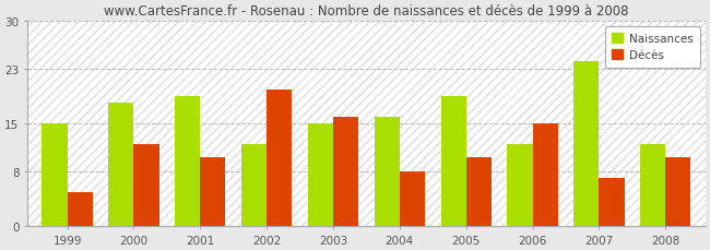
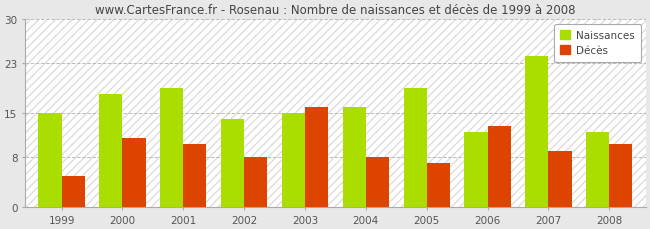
Décès/2000: 12 -> 11
Naissances/2002: 12 -> 14
Décès/2002: 20 -> 8
Décès/2005: 10 -> 7
Décès/2006: 15 -> 13
Décès/2007: 7 -> 9
